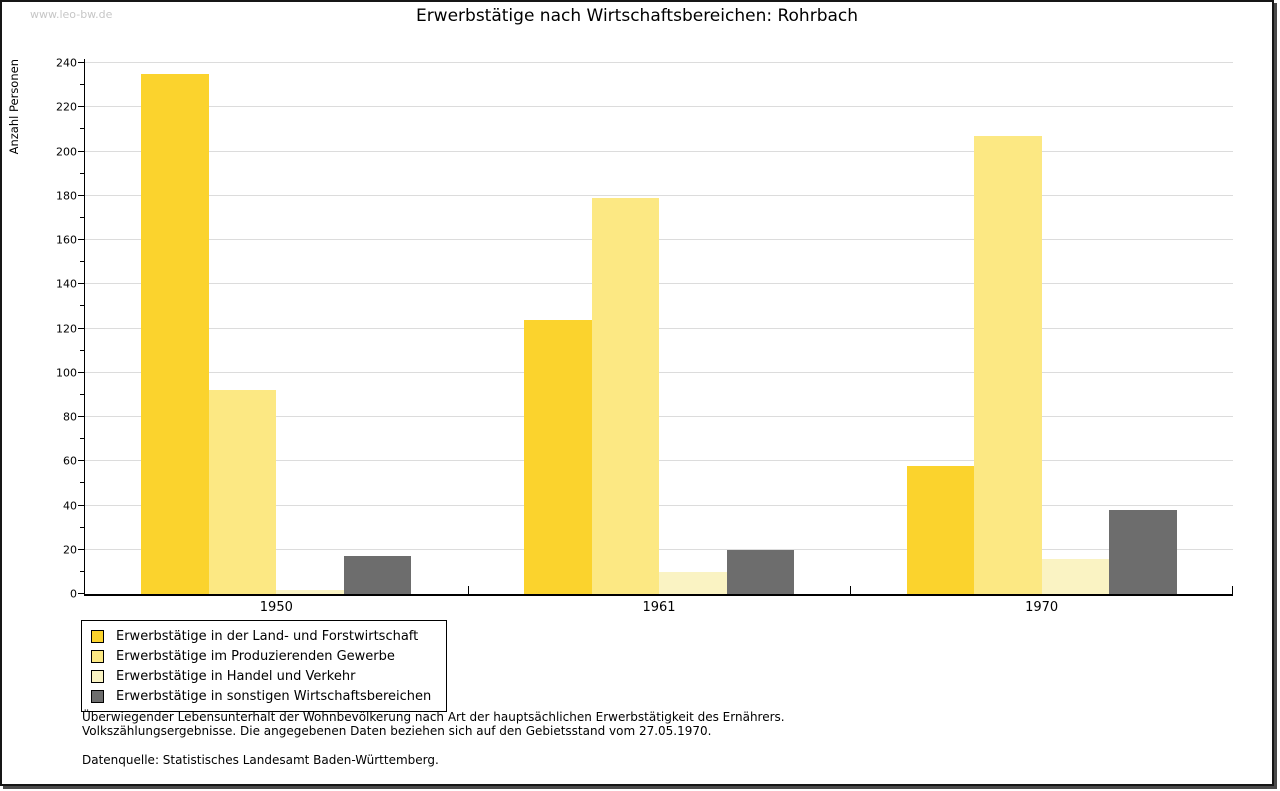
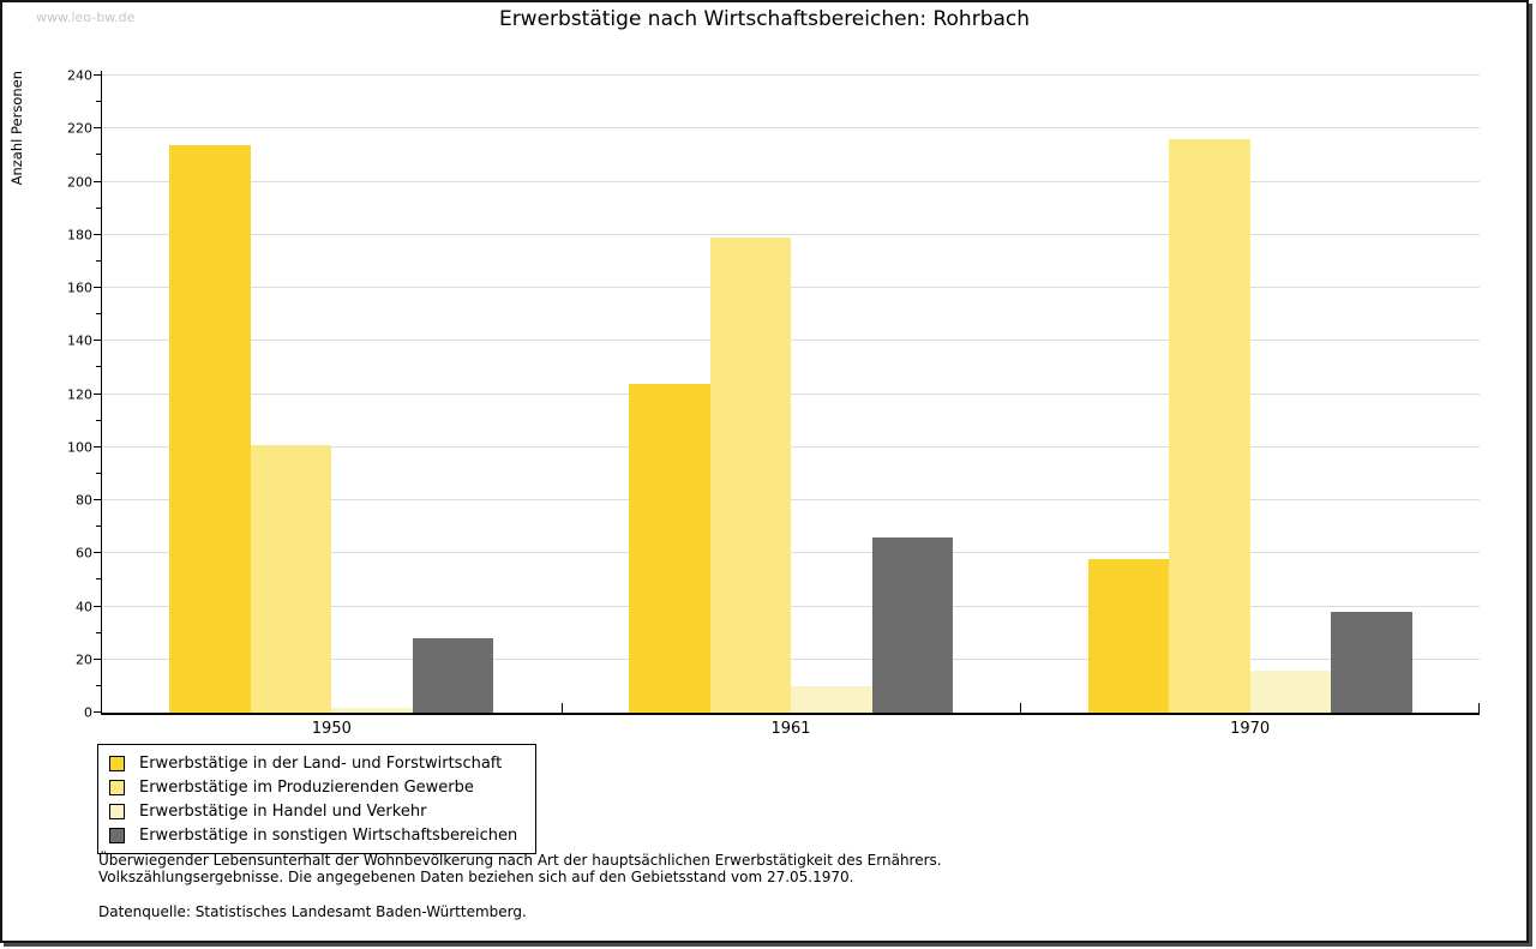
Erwerbstätige in der Land- und Forstwirtschaft/1950: 235 -> 214
Erwerbstätige im Produzierenden Gewerbe/1950: 92 -> 101
Erwerbstätige in sonstigen Wirtschaftsbereichen/1950: 17 -> 28
Erwerbstätige in sonstigen Wirtschaftsbereichen/1961: 20 -> 66
Erwerbstätige im Produzierenden Gewerbe/1970: 207 -> 216
